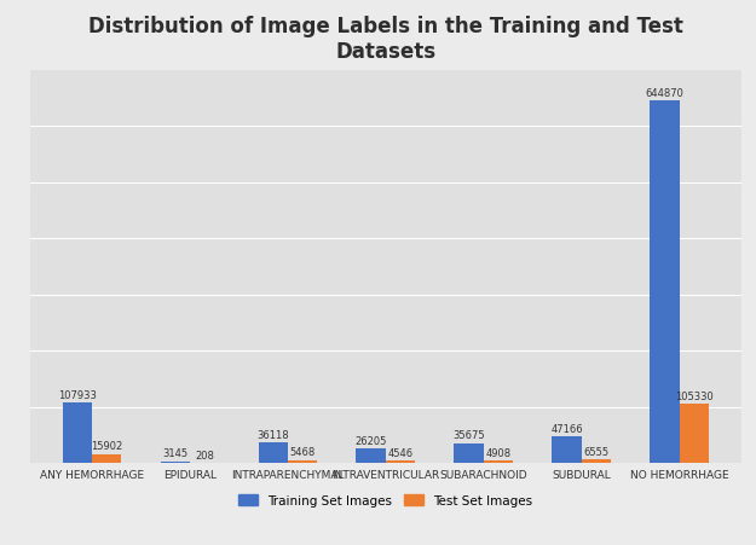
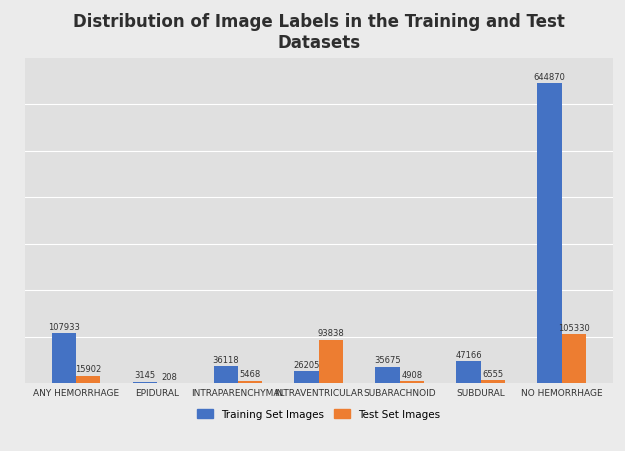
Test Set Images/INTRAVENTRICULAR: 4546 -> 93838
